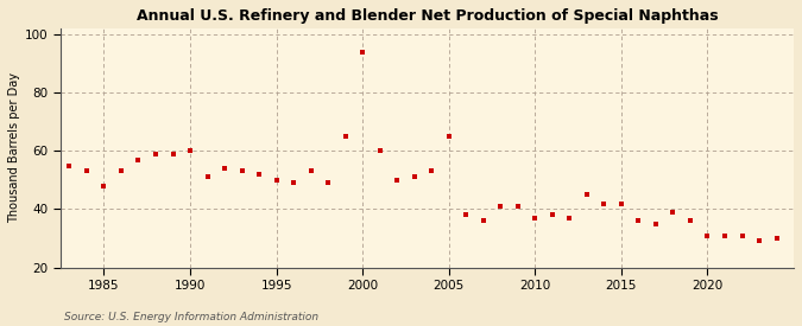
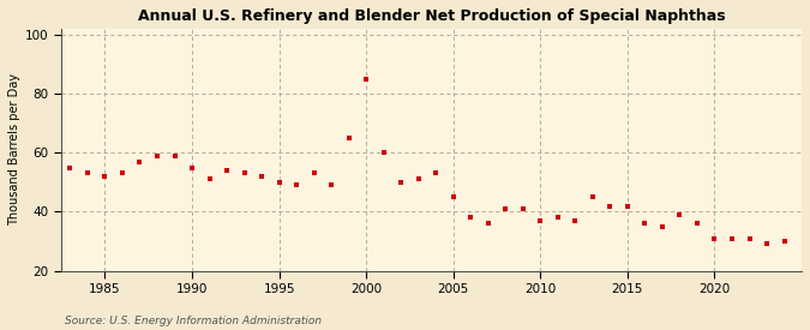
1985: 48 -> 52
1990: 60 -> 55
2000: 94 -> 85
2005: 65 -> 45
